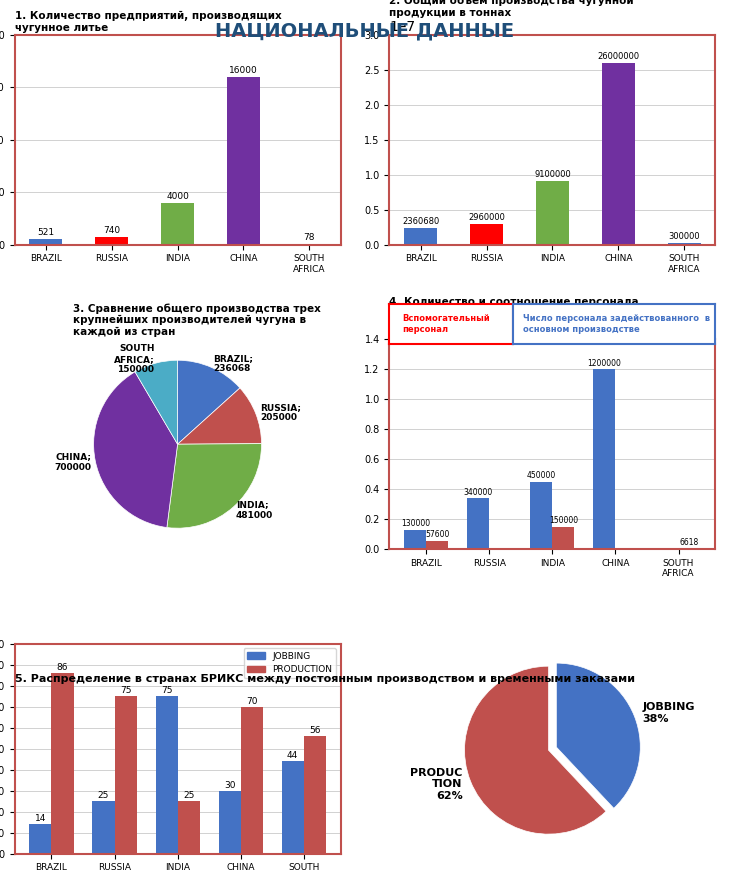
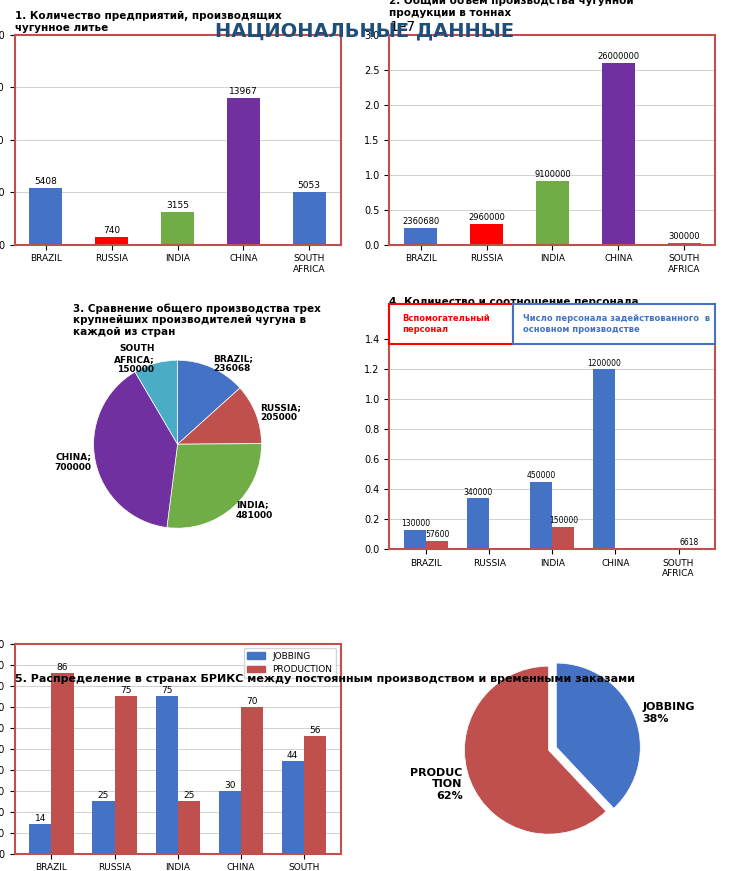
1. Количество предприятий, производящих чугунное литье/BRAZIL: 521 -> 5408
1. Количество предприятий, производящих чугунное литье/INDIA: 4000 -> 3155
1. Количество предприятий, производящих чугунное литье/CHINA: 16000 -> 13967
1. Количество предприятий, производящих чугунное литье/SOUTH AFRICA: 78 -> 5053
